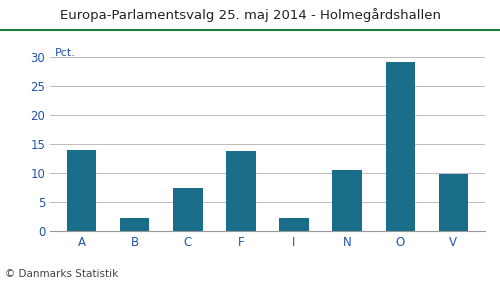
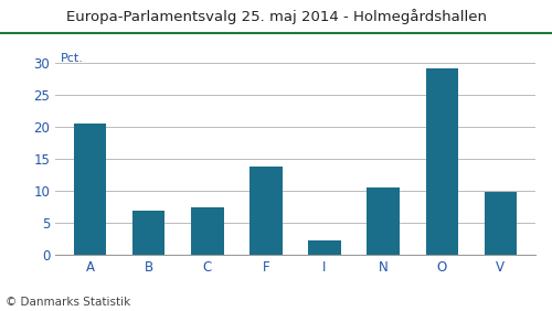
A: 14.0 -> 20.5
B: 2.2 -> 7.0
